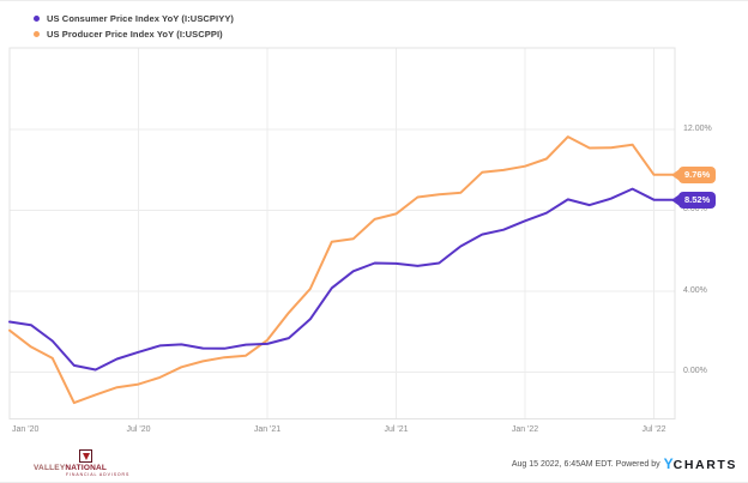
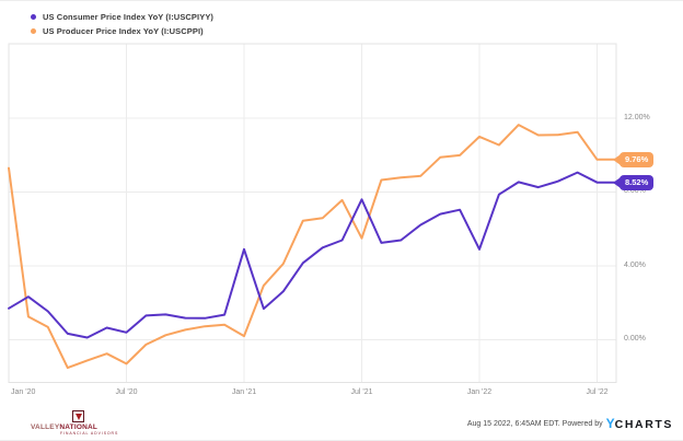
US Consumer Price Index YoY (I:USCPIYY)/Jan '20: 2.5% -> 1.7%
US Producer Price Index YoY (I:USCPPI)/Jan '20: 2.1% -> 9.3%
US Consumer Price Index YoY (I:USCPIYY)/Jul '20: 1.0% -> 0.4%
US Producer Price Index YoY (I:USCPPI)/Jul '20: -0.6% -> -1.3%
US Consumer Price Index YoY (I:USCPIYY)/Jan '21: 1.4% -> 4.9%
US Producer Price Index YoY (I:USCPPI)/Jan '21: 1.6% -> 0.2%
US Consumer Price Index YoY (I:USCPIYY)/Jul '21: 5.4% -> 7.6%
US Producer Price Index YoY (I:USCPPI)/Jul '21: 7.8% -> 5.5%
US Consumer Price Index YoY (I:USCPIYY)/Jan '22: 7.5% -> 4.9%
US Producer Price Index YoY (I:USCPPI)/Jan '22: 10.2% -> 11.0%
